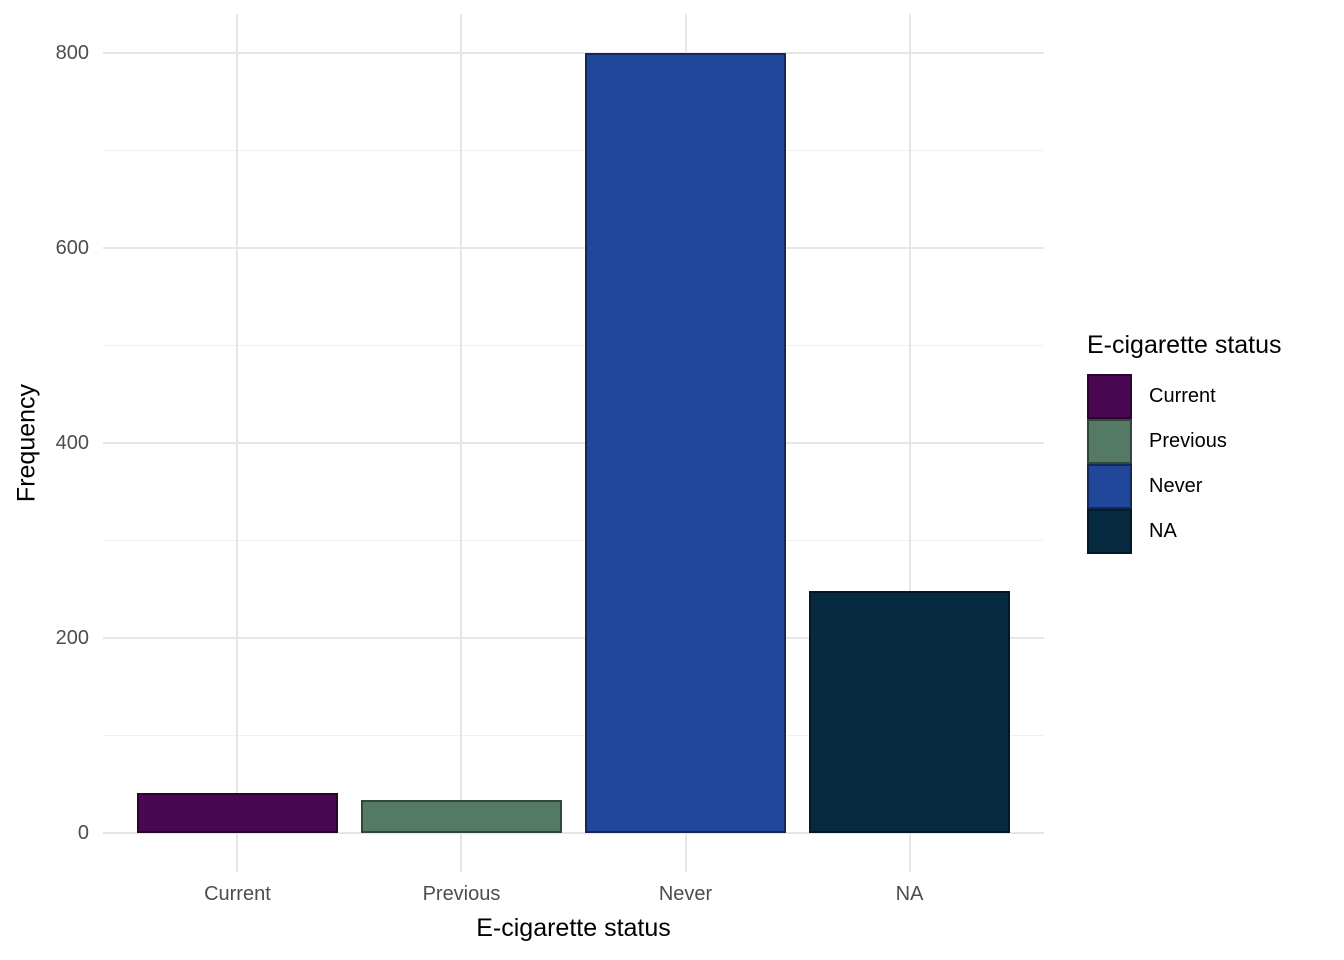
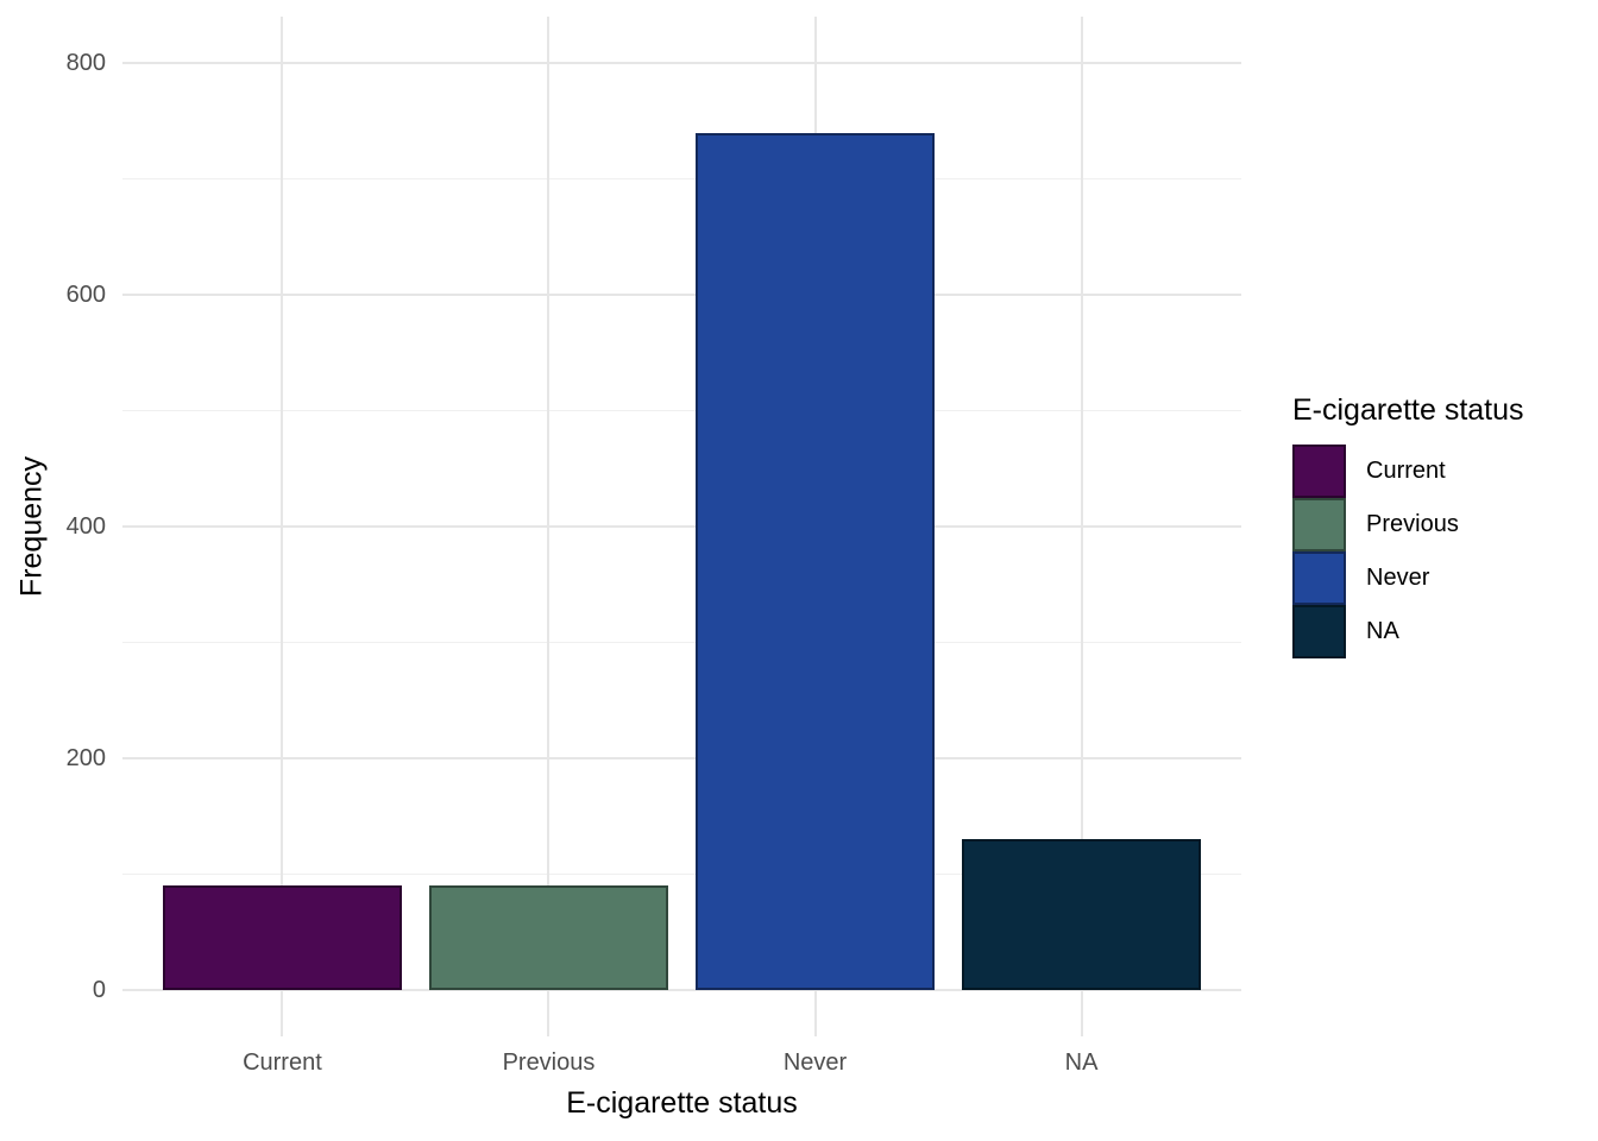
Current: 40 -> 90
Previous: 30 -> 90
Never: 800 -> 740
NA: 250 -> 130
